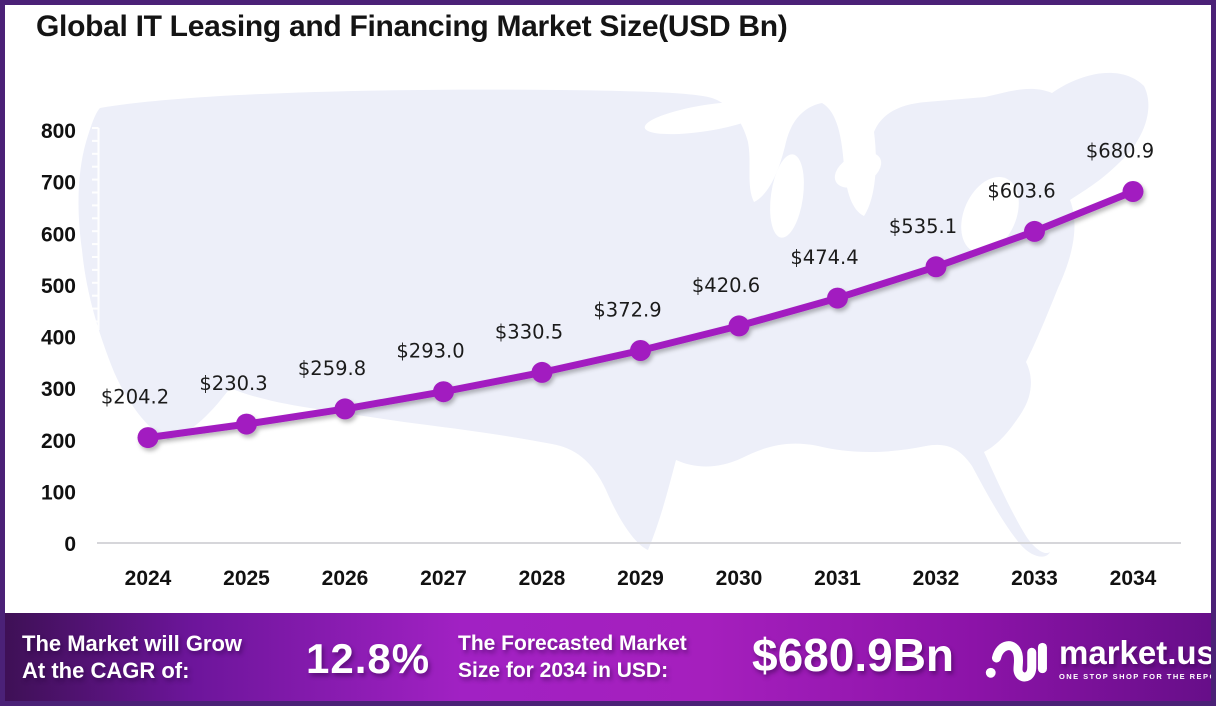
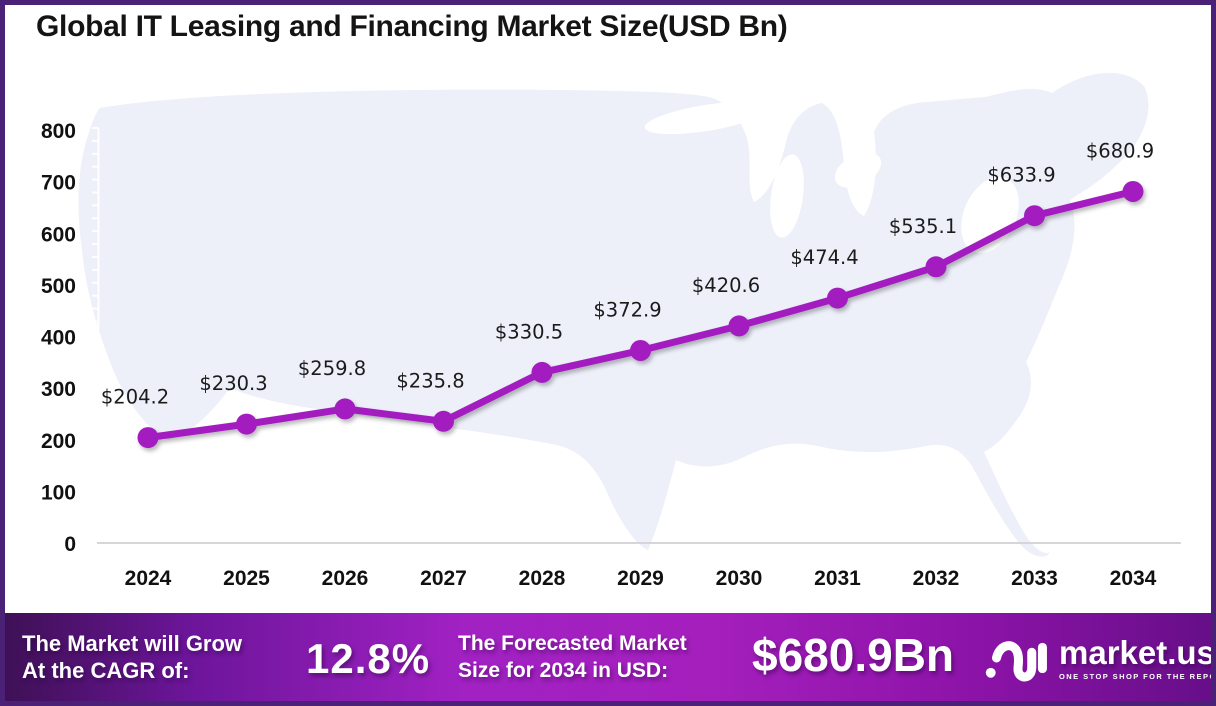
2027: $293.0 -> $235.8
2033: $603.6 -> $633.9
